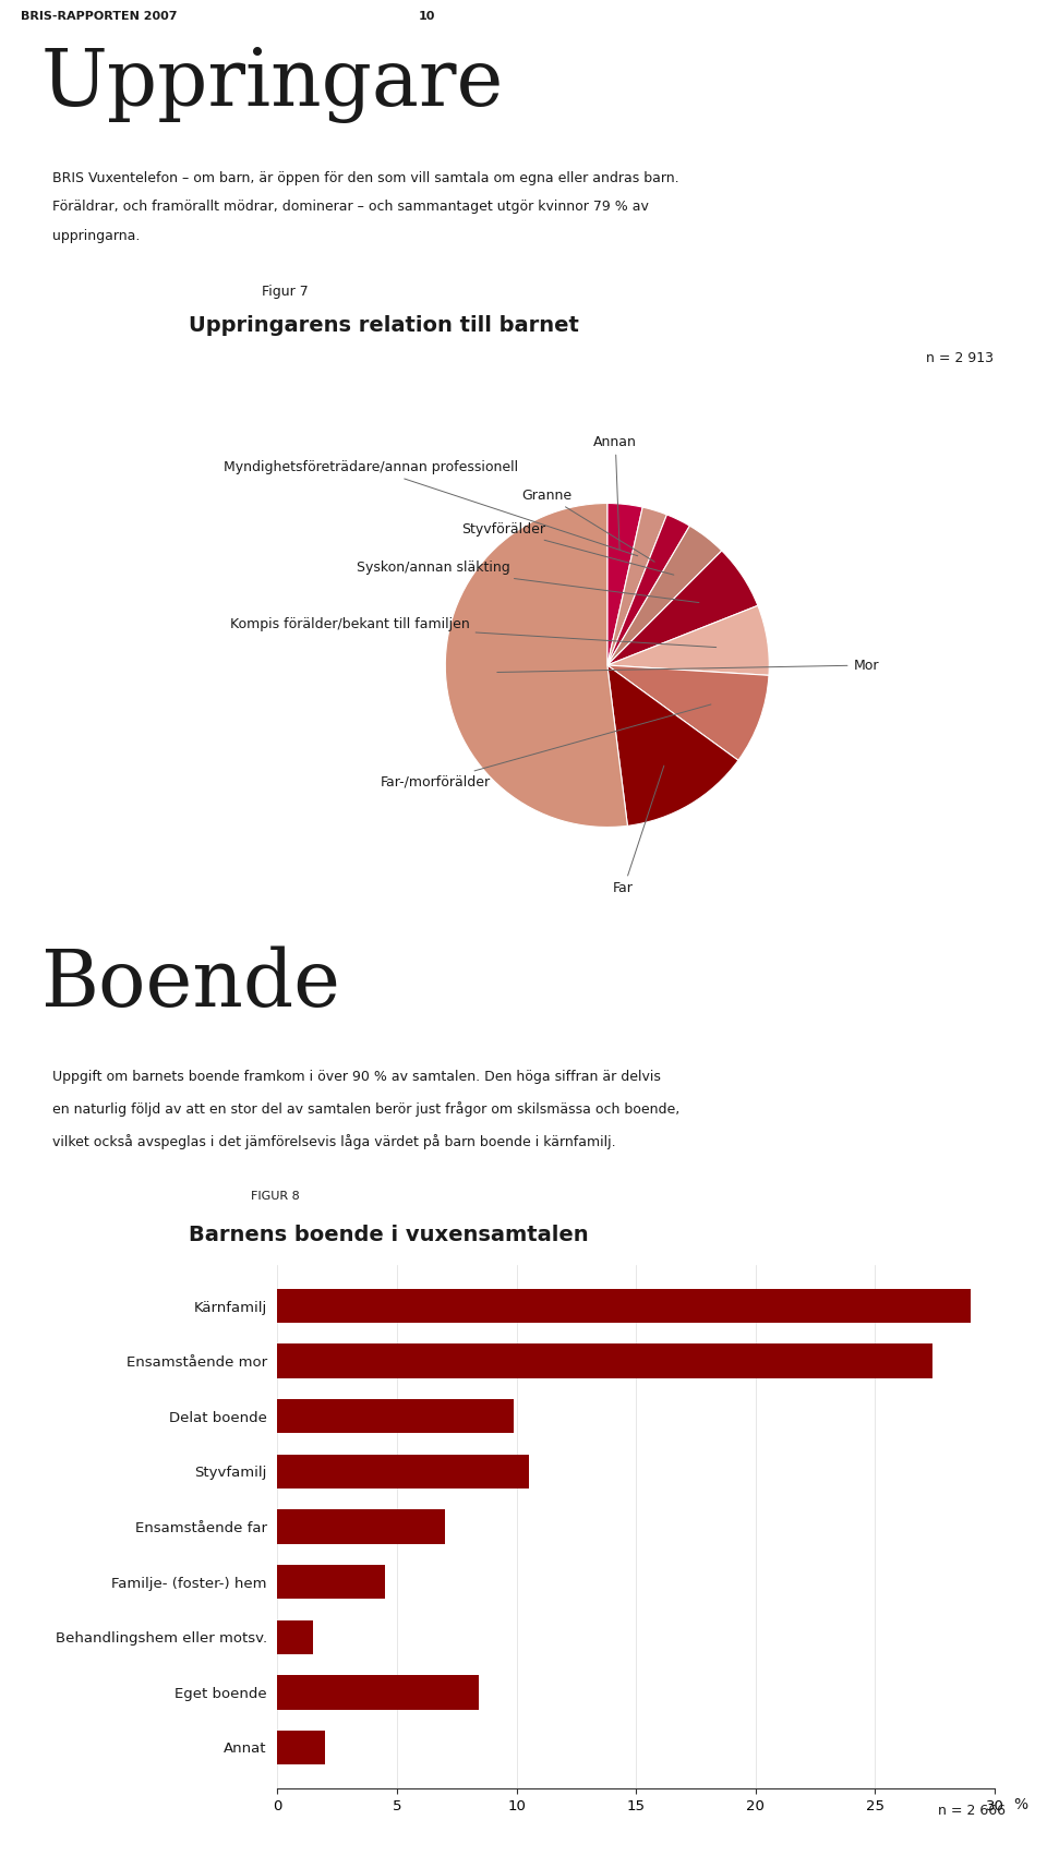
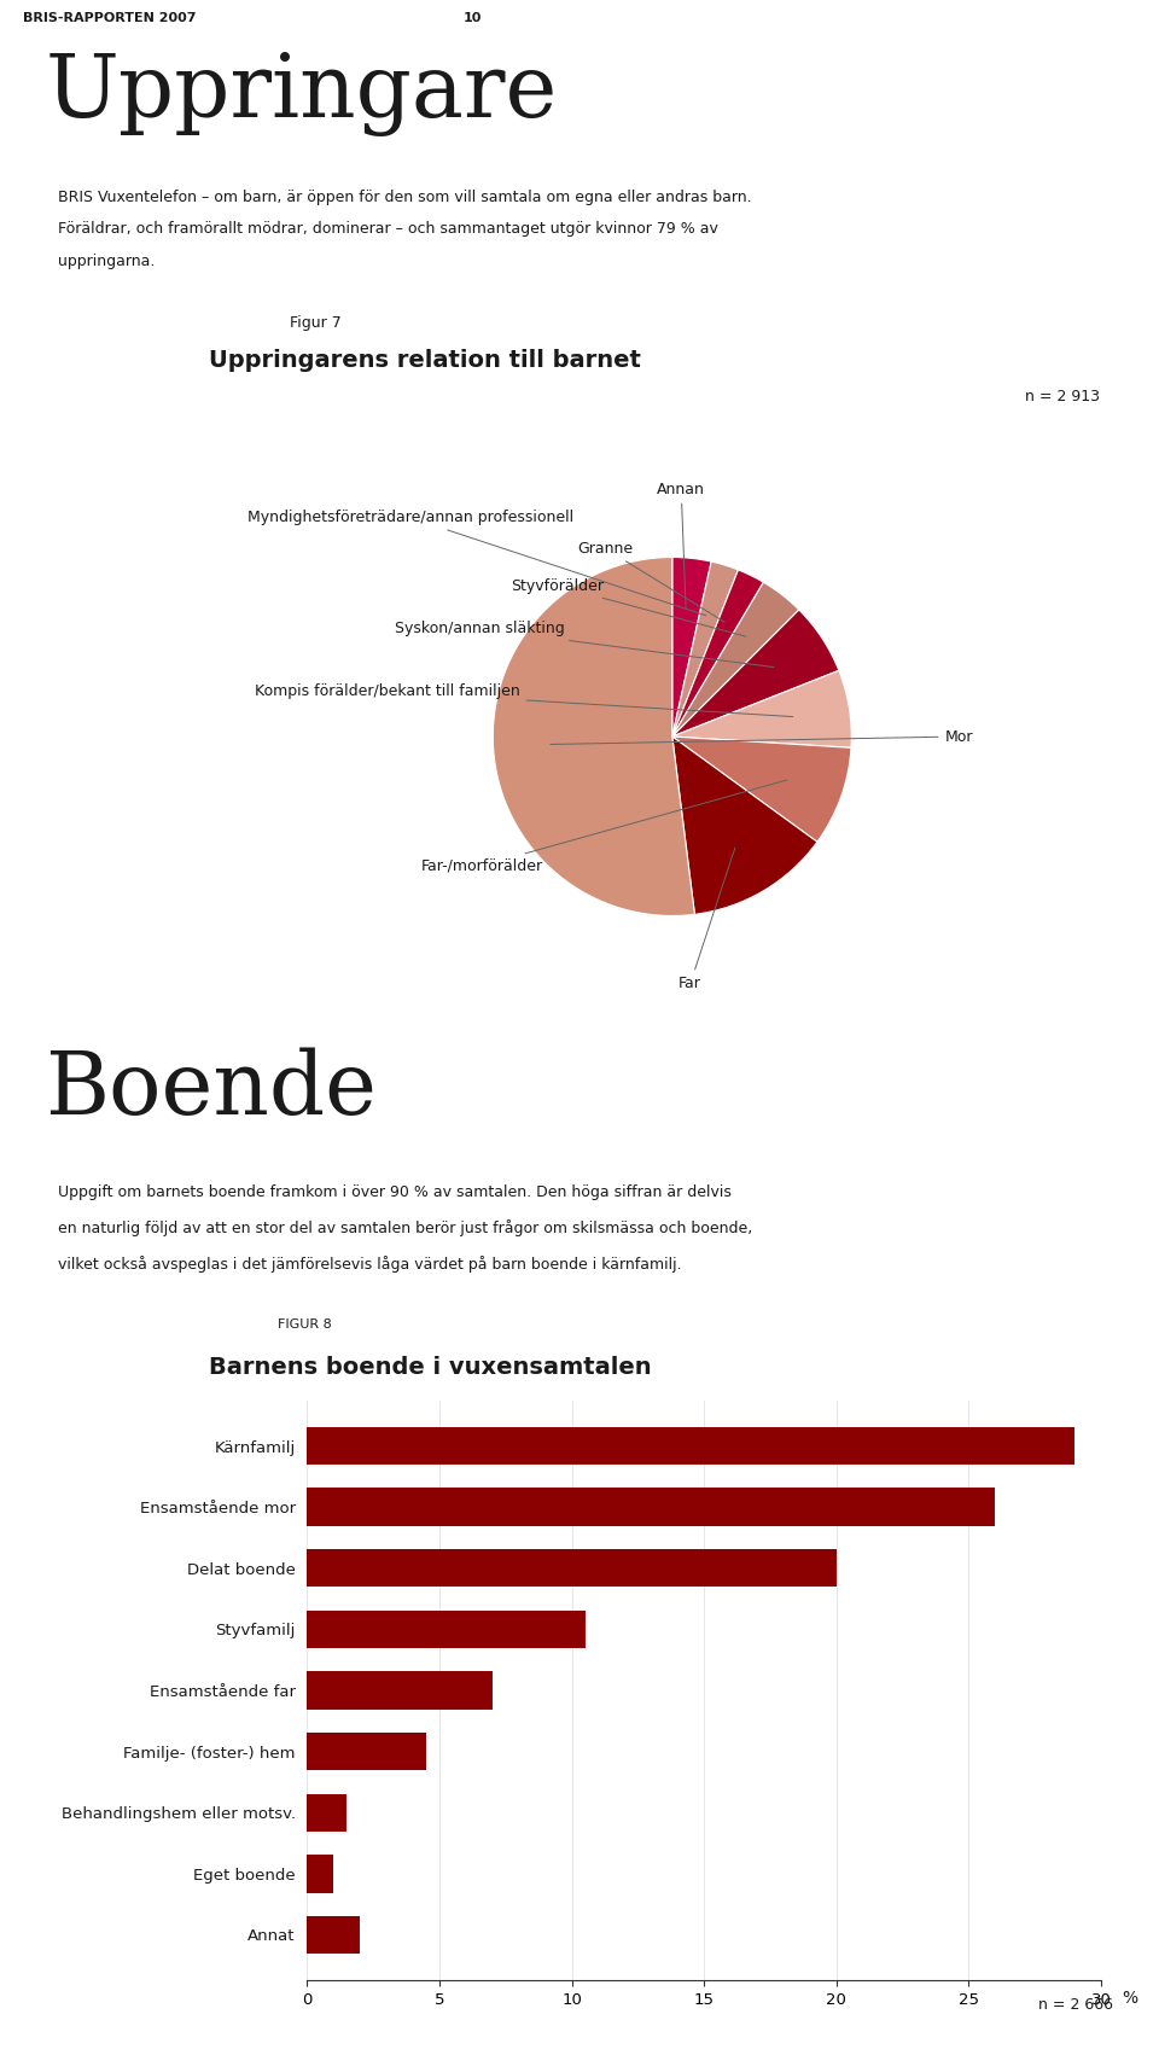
Ensamstående mor: 27.4 -> 26.0
Delat boende: 9.9 -> 20.0
Eget boende: 8.4 -> 1.0
